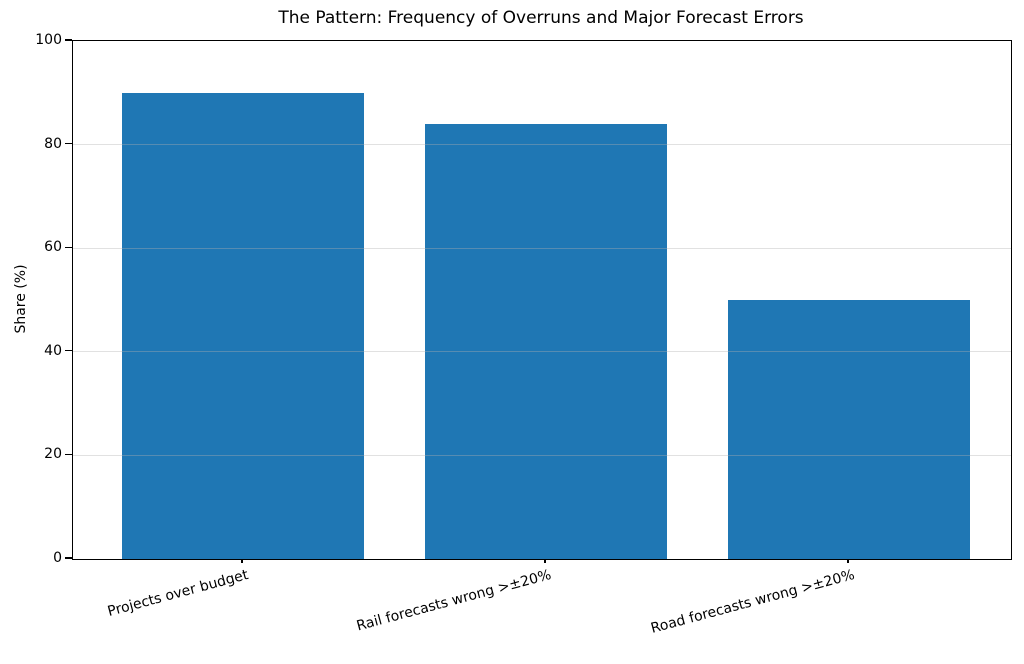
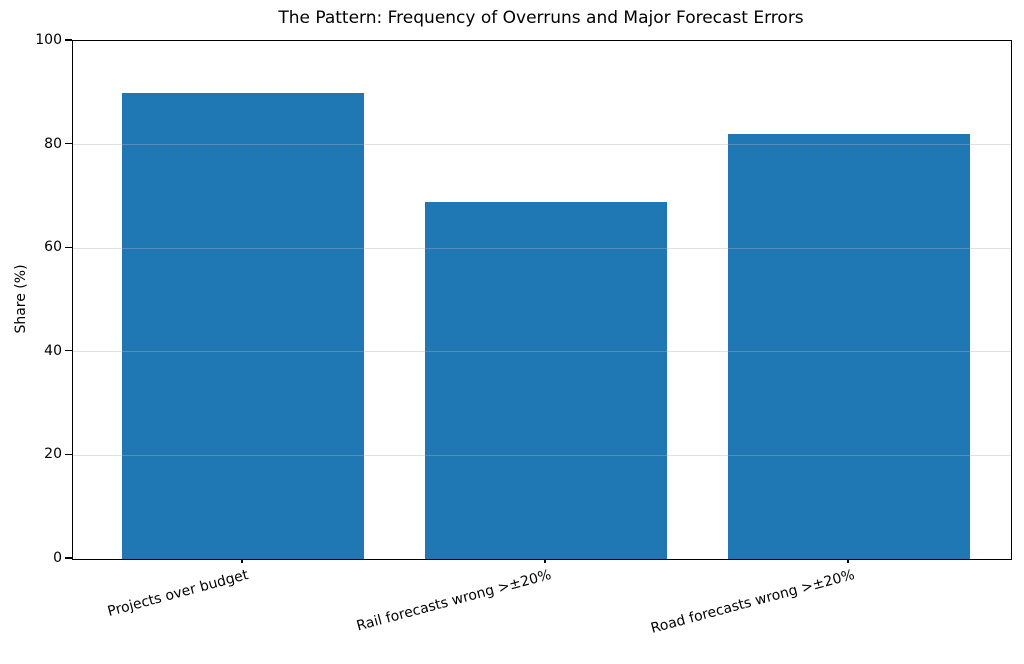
Rail forecasts wrong >±20%: 84 -> 69
Road forecasts wrong >±20%: 50 -> 82
